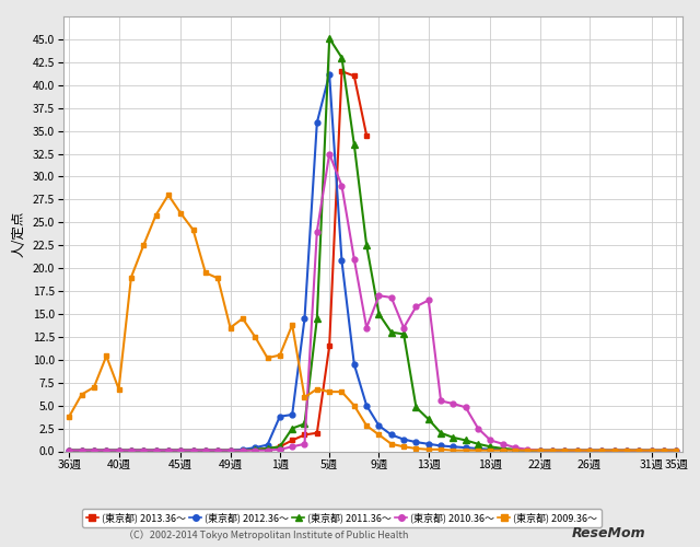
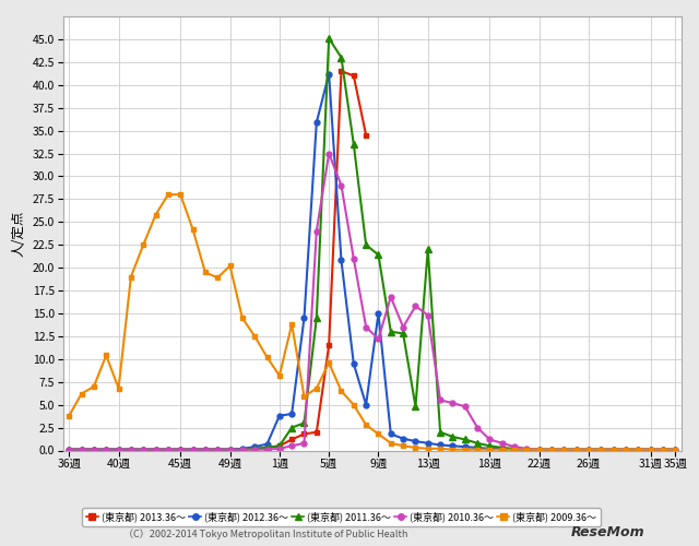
(東京都) 2009.36～/45週: 26.0 -> 28.0
(東京都) 2009.36～/49週: 13.5 -> 20.2
(東京都) 2009.36～/1週: 10.5 -> 8.2
(東京都) 2009.36～/5週: 6.5 -> 9.6
(東京都) 2012.36～/9週: 2.8 -> 15.0
(東京都) 2011.36～/9週: 15.0 -> 21.4
(東京都) 2010.36～/9週: 17.0 -> 12.2
(東京都) 2011.36～/13週: 3.5 -> 22.0
(東京都) 2010.36～/13週: 16.5 -> 14.8
